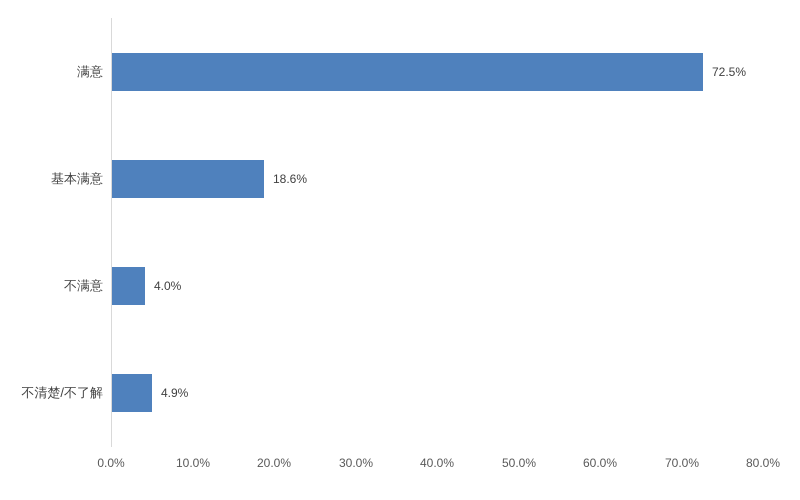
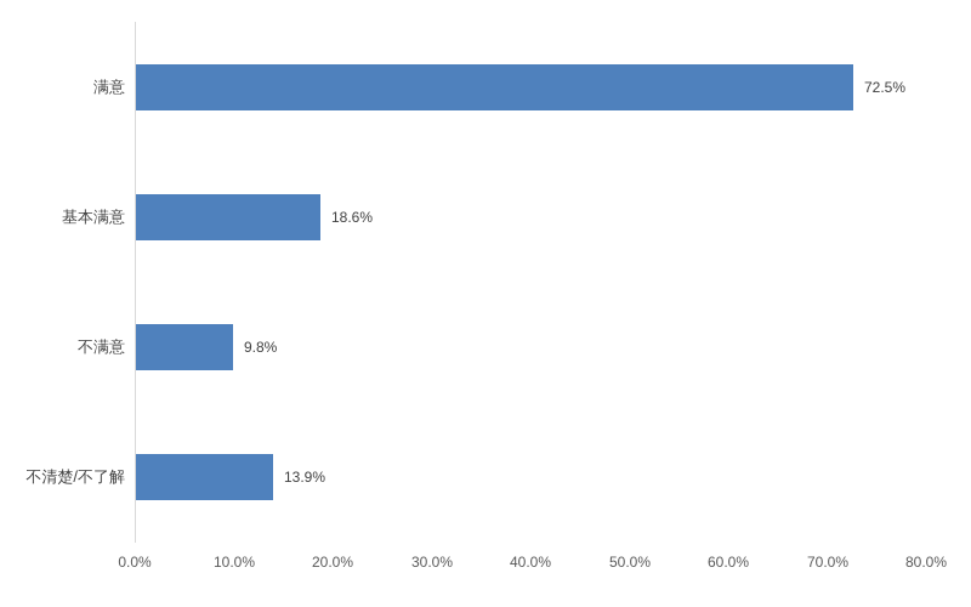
不满意: 4.0% -> 9.8%
不清楚/不了解: 4.9% -> 13.9%
